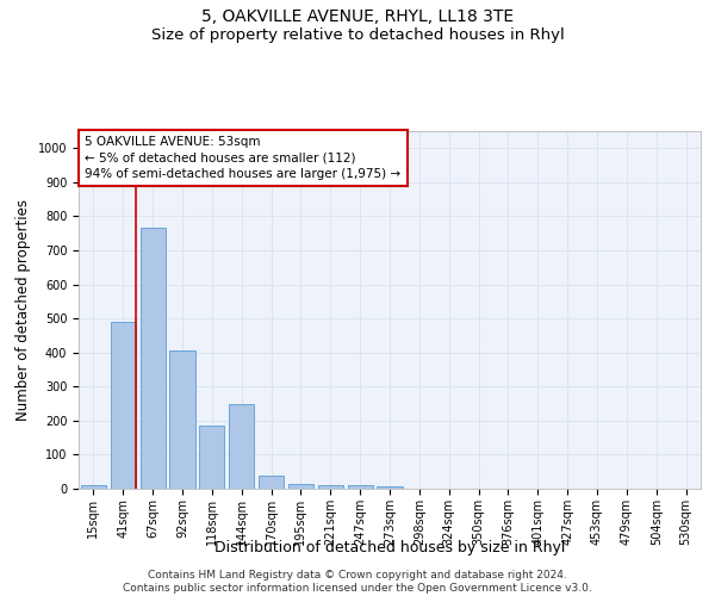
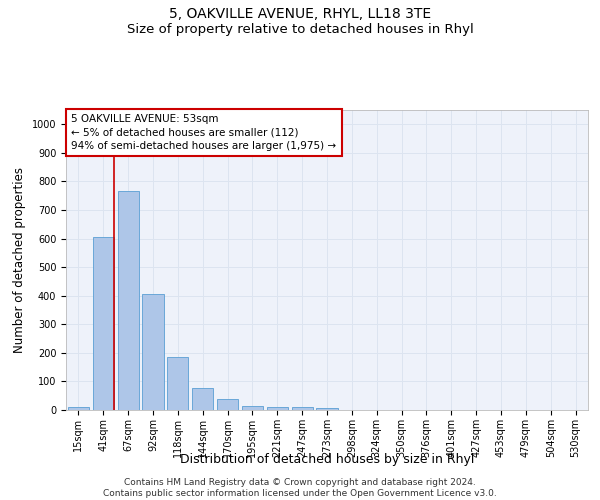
41sqm: 490 -> 605
144sqm: 250 -> 78
